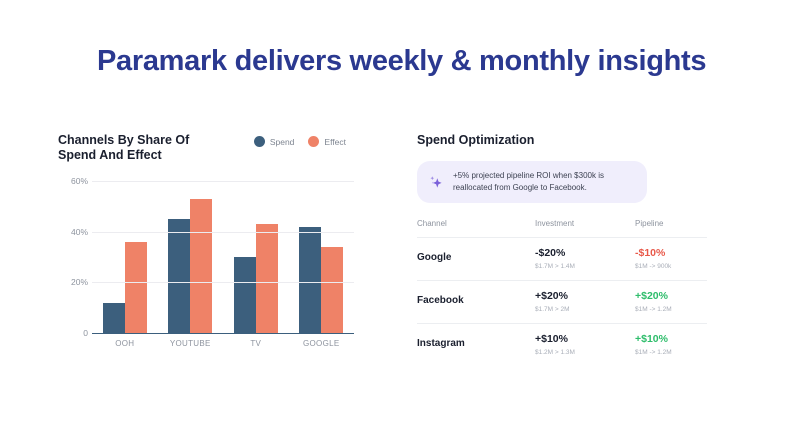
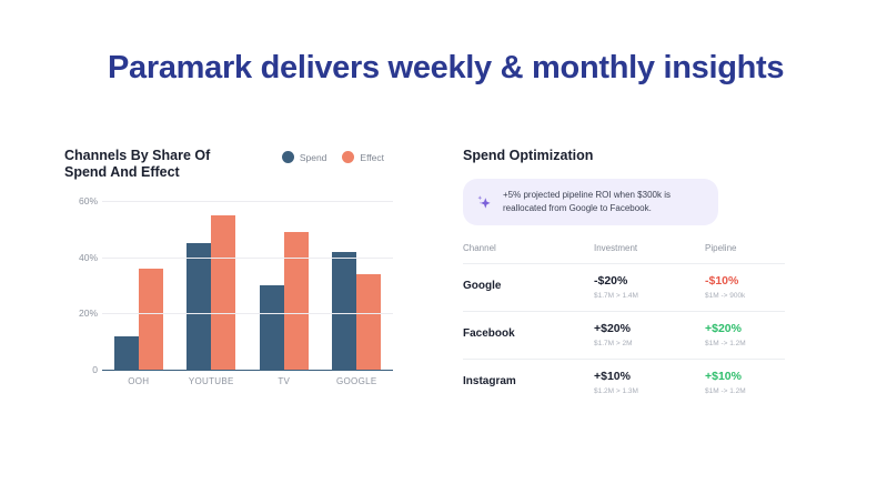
Effect/YOUTUBE: 53% -> 55%
Effect/TV: 43% -> 49%
